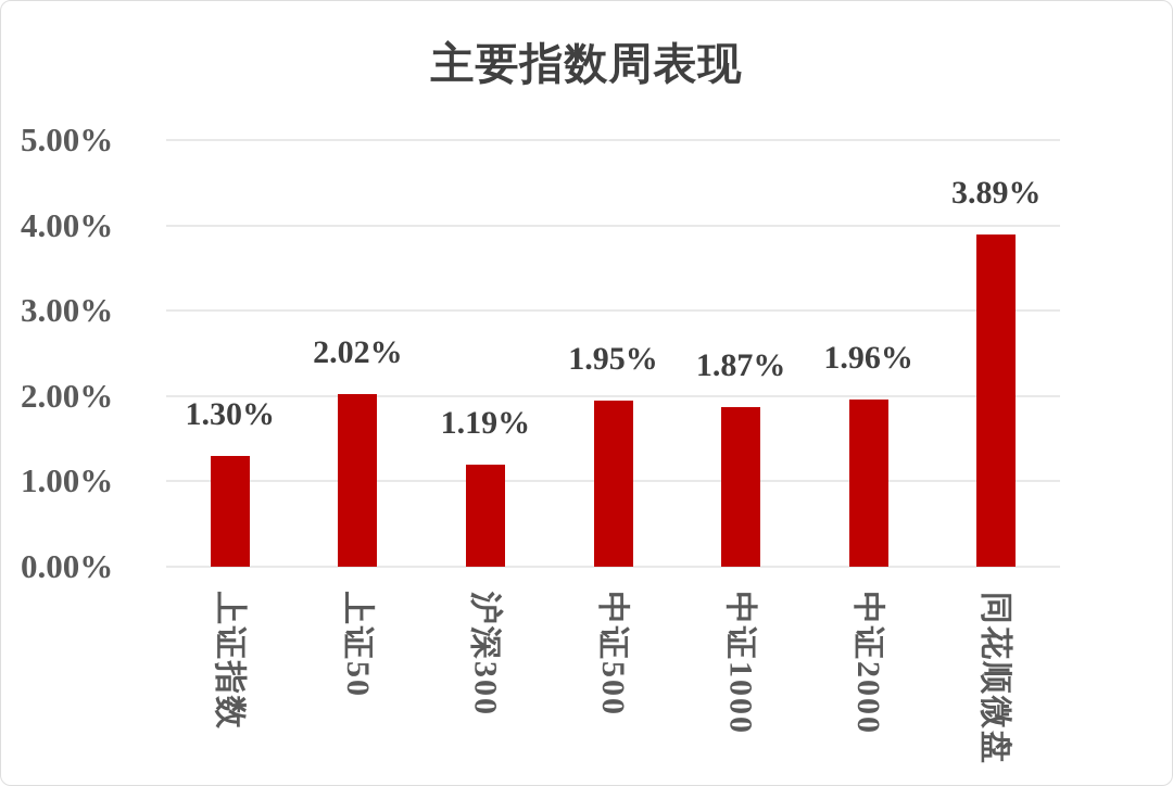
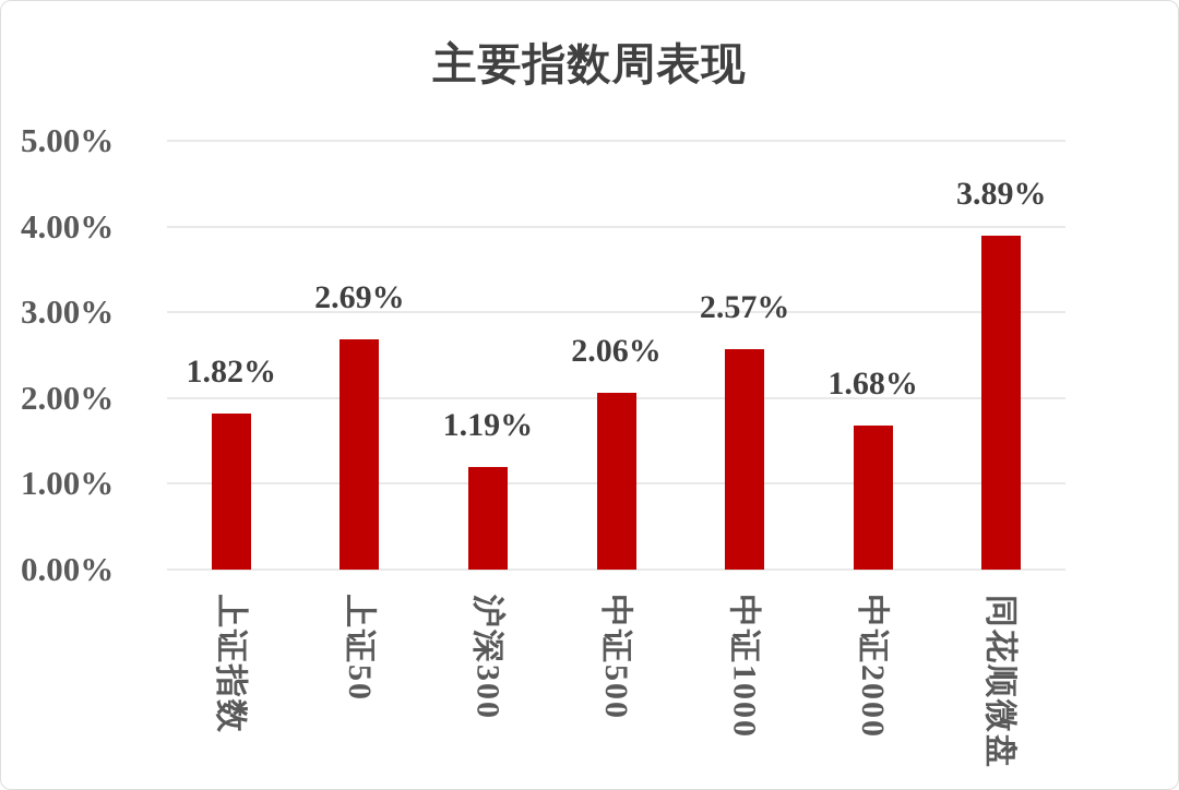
上证指数: 1.30% -> 1.82%
上证50: 2.02% -> 2.69%
中证500: 1.95% -> 2.06%
中证1000: 1.87% -> 2.57%
中证2000: 1.96% -> 1.68%
